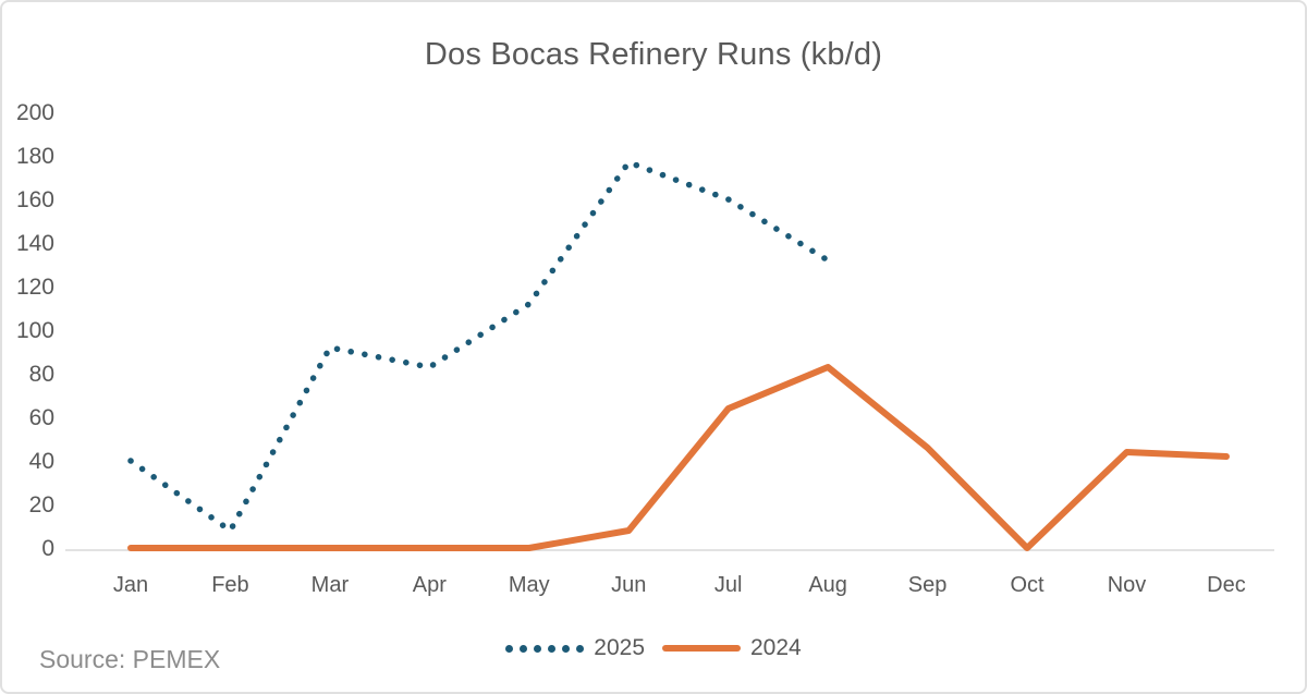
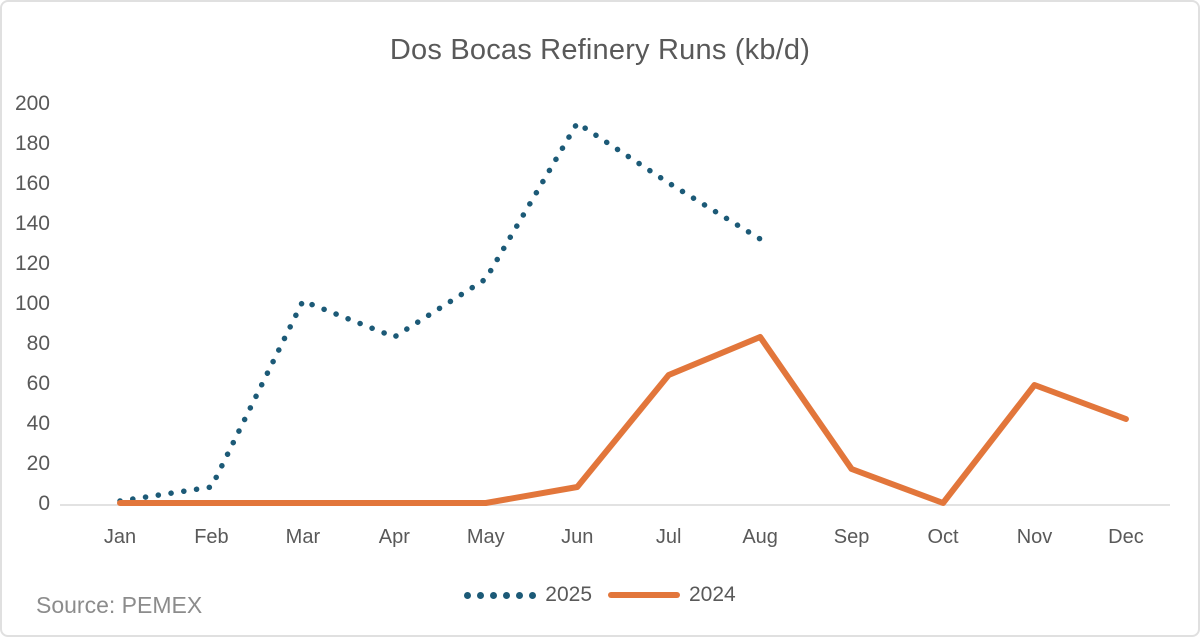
2025/Jan: 40 -> 1
2025/Mar: 92 -> 101
2025/Jun: 177 -> 190
2024/Sep: 46 -> 17
2024/Nov: 44 -> 59
